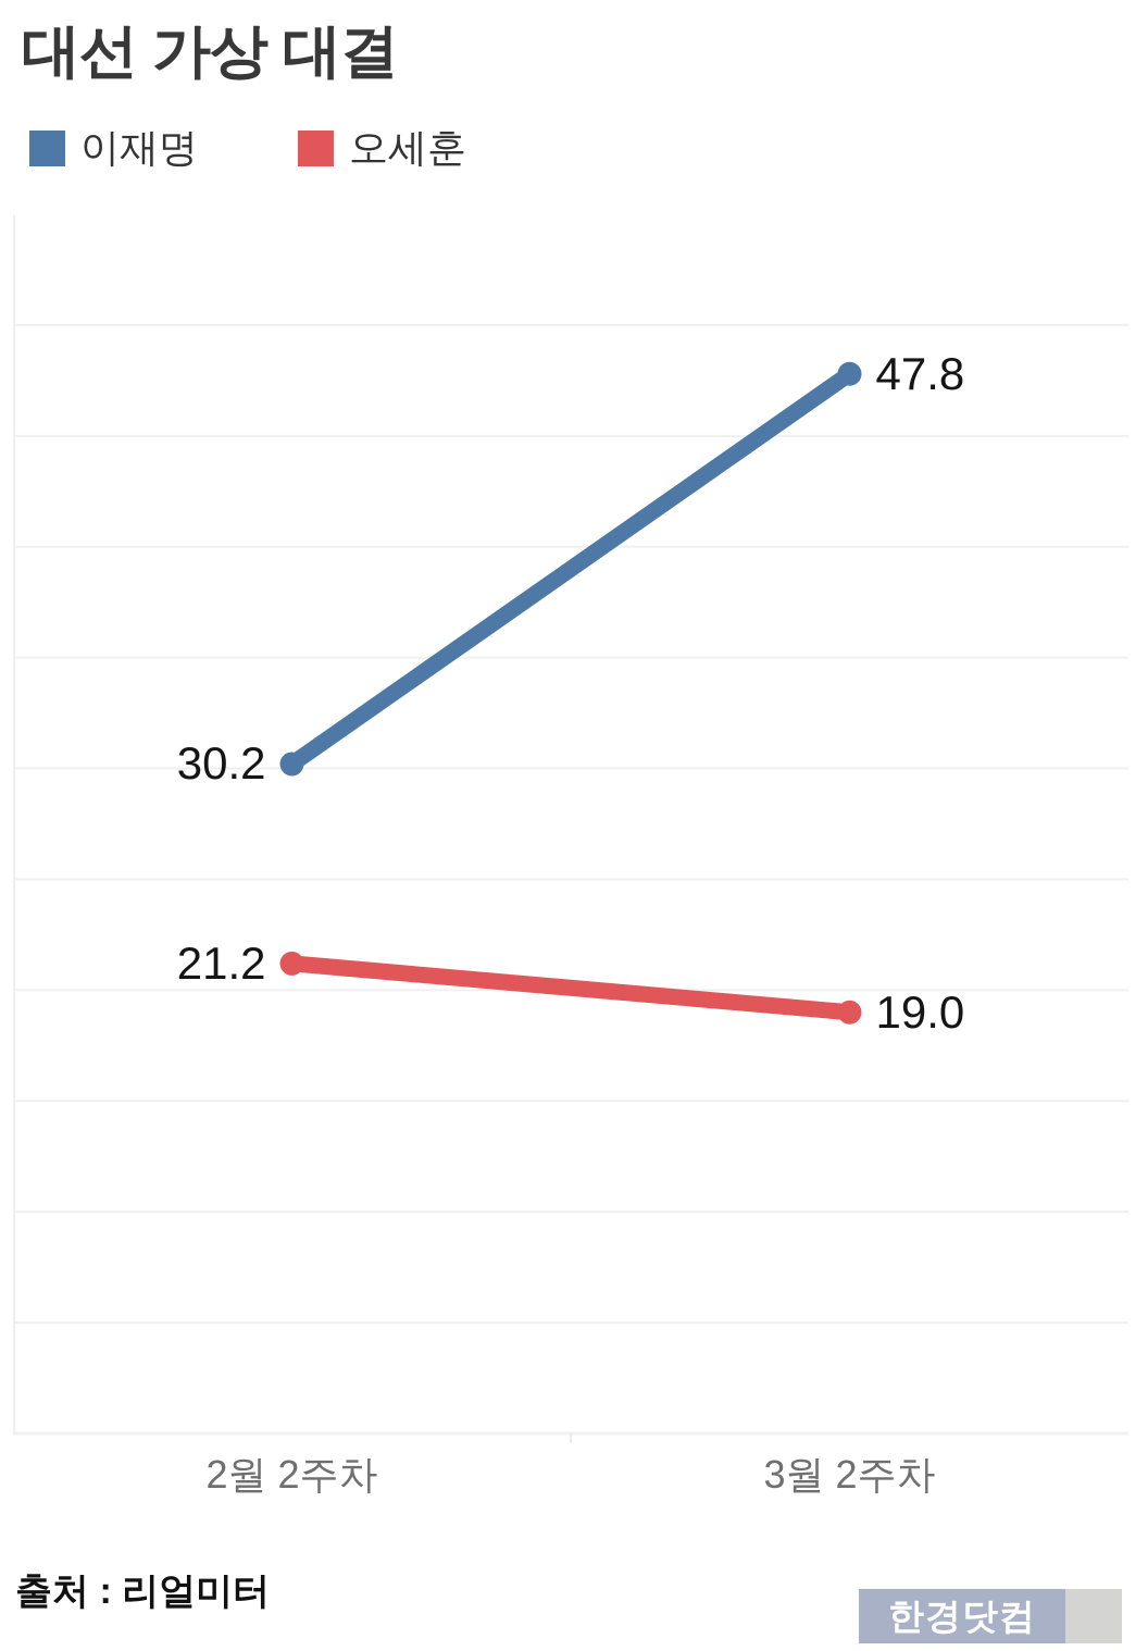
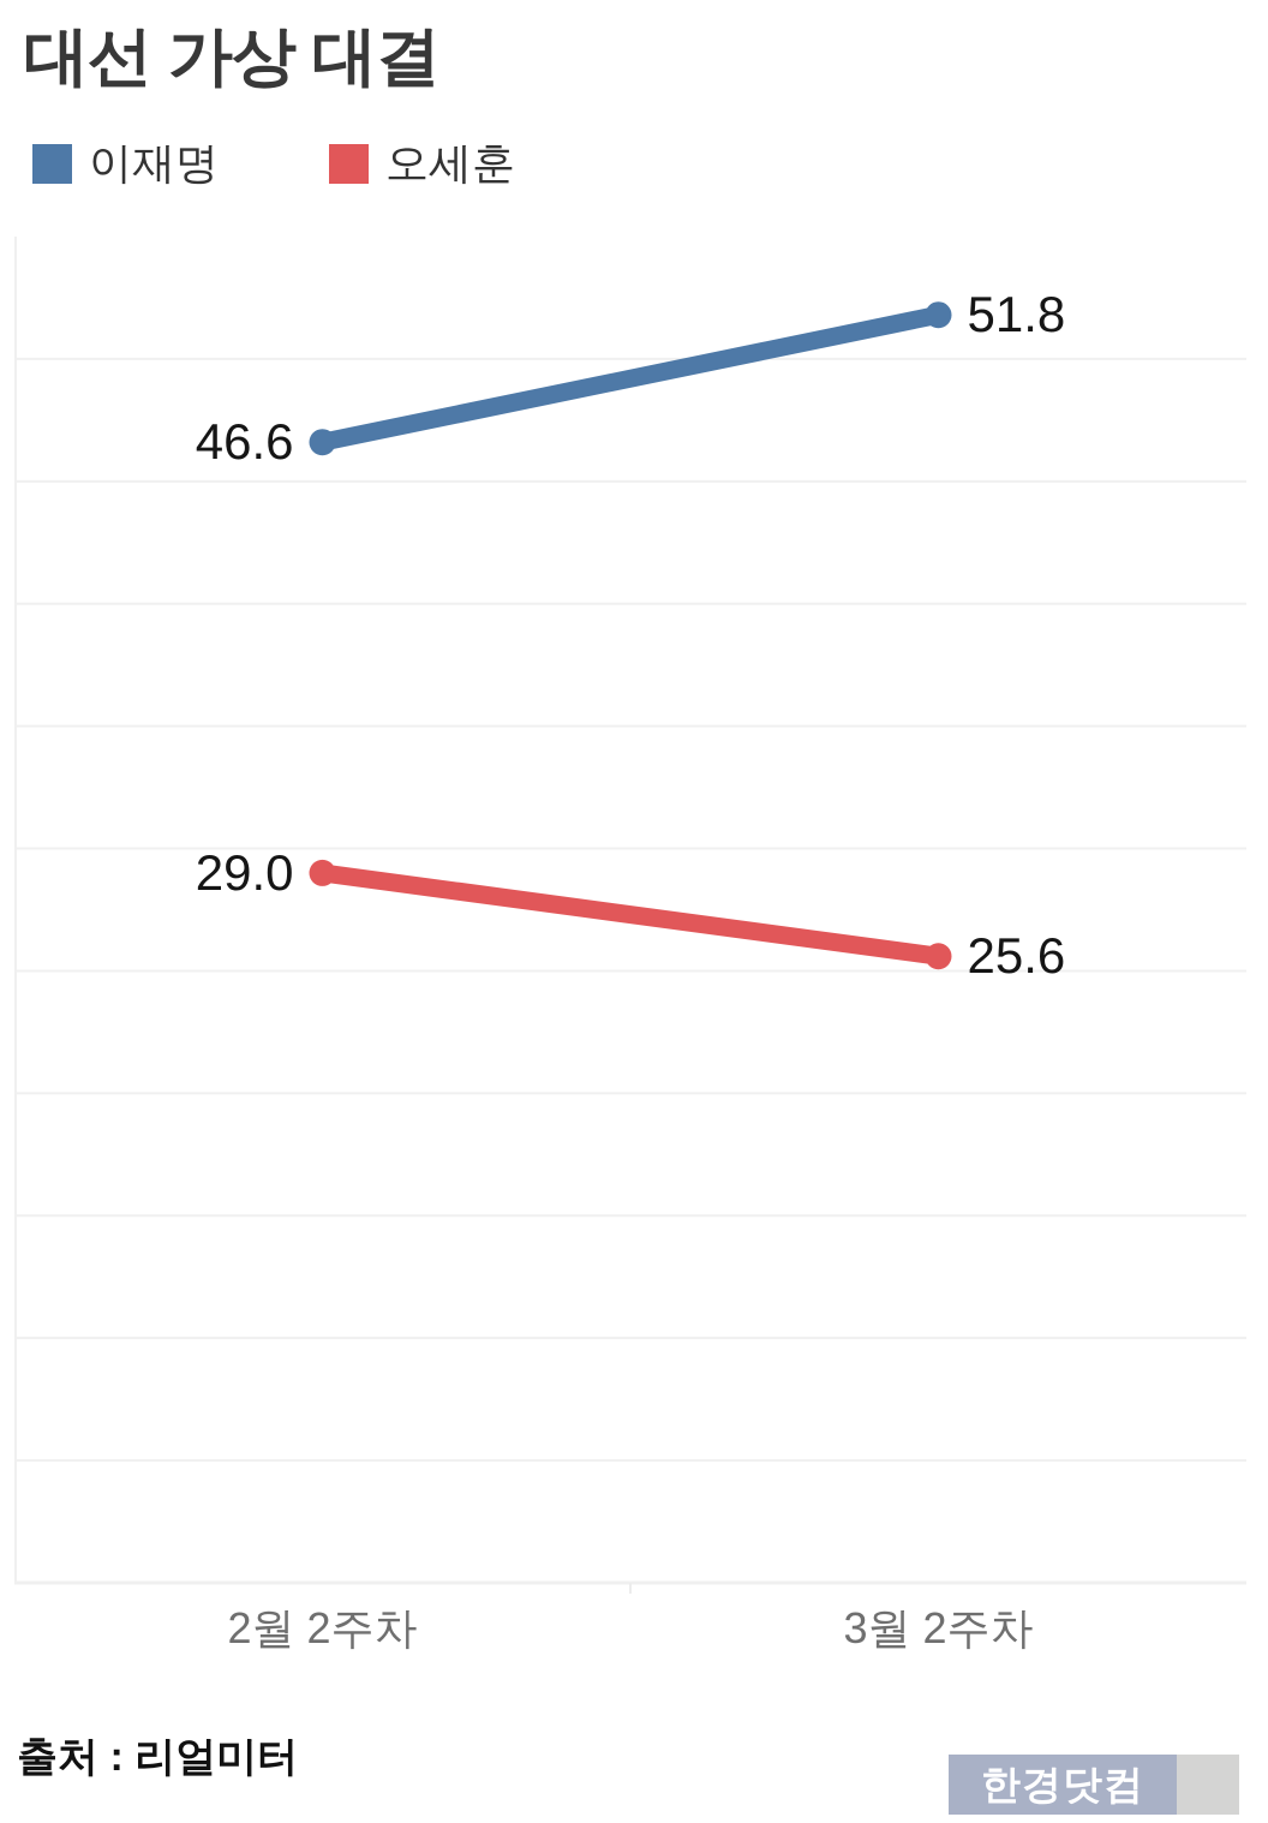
이재명/2월 2주차: 30.2 -> 46.6
오세훈/2월 2주차: 21.2 -> 29.0
이재명/3월 2주차: 47.8 -> 51.8
오세훈/3월 2주차: 19.0 -> 25.6
